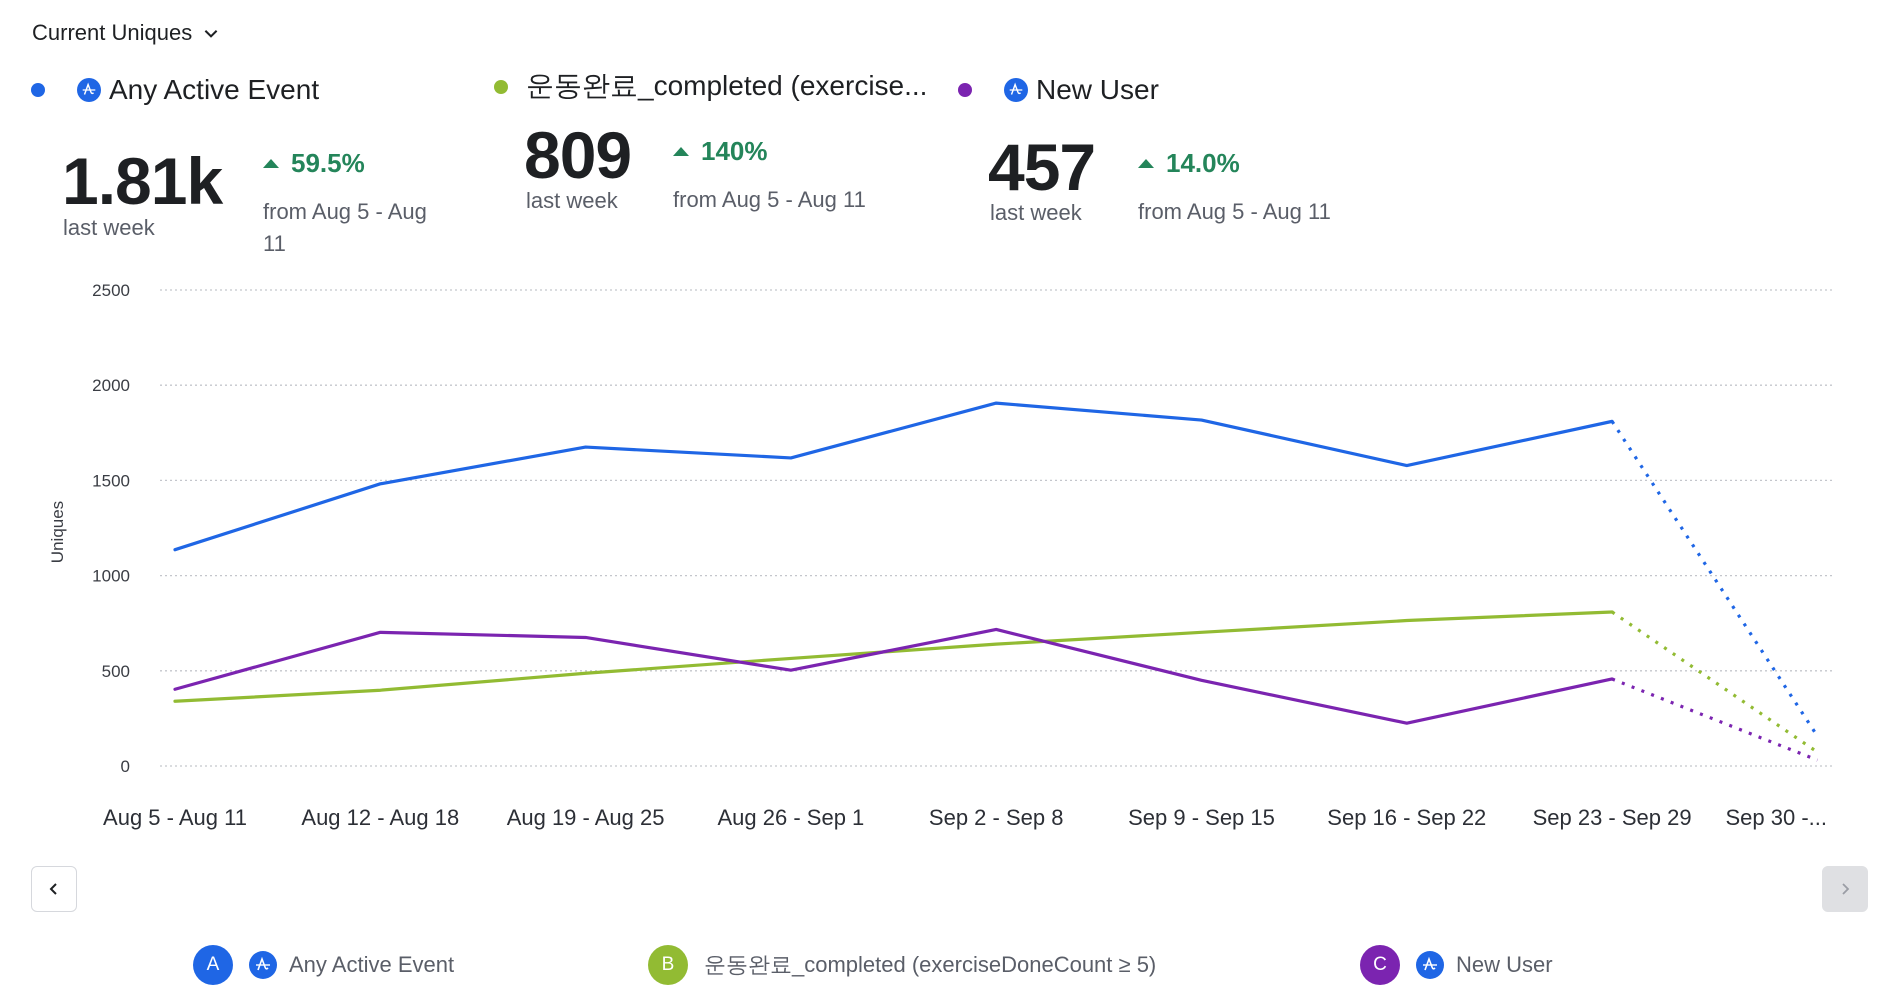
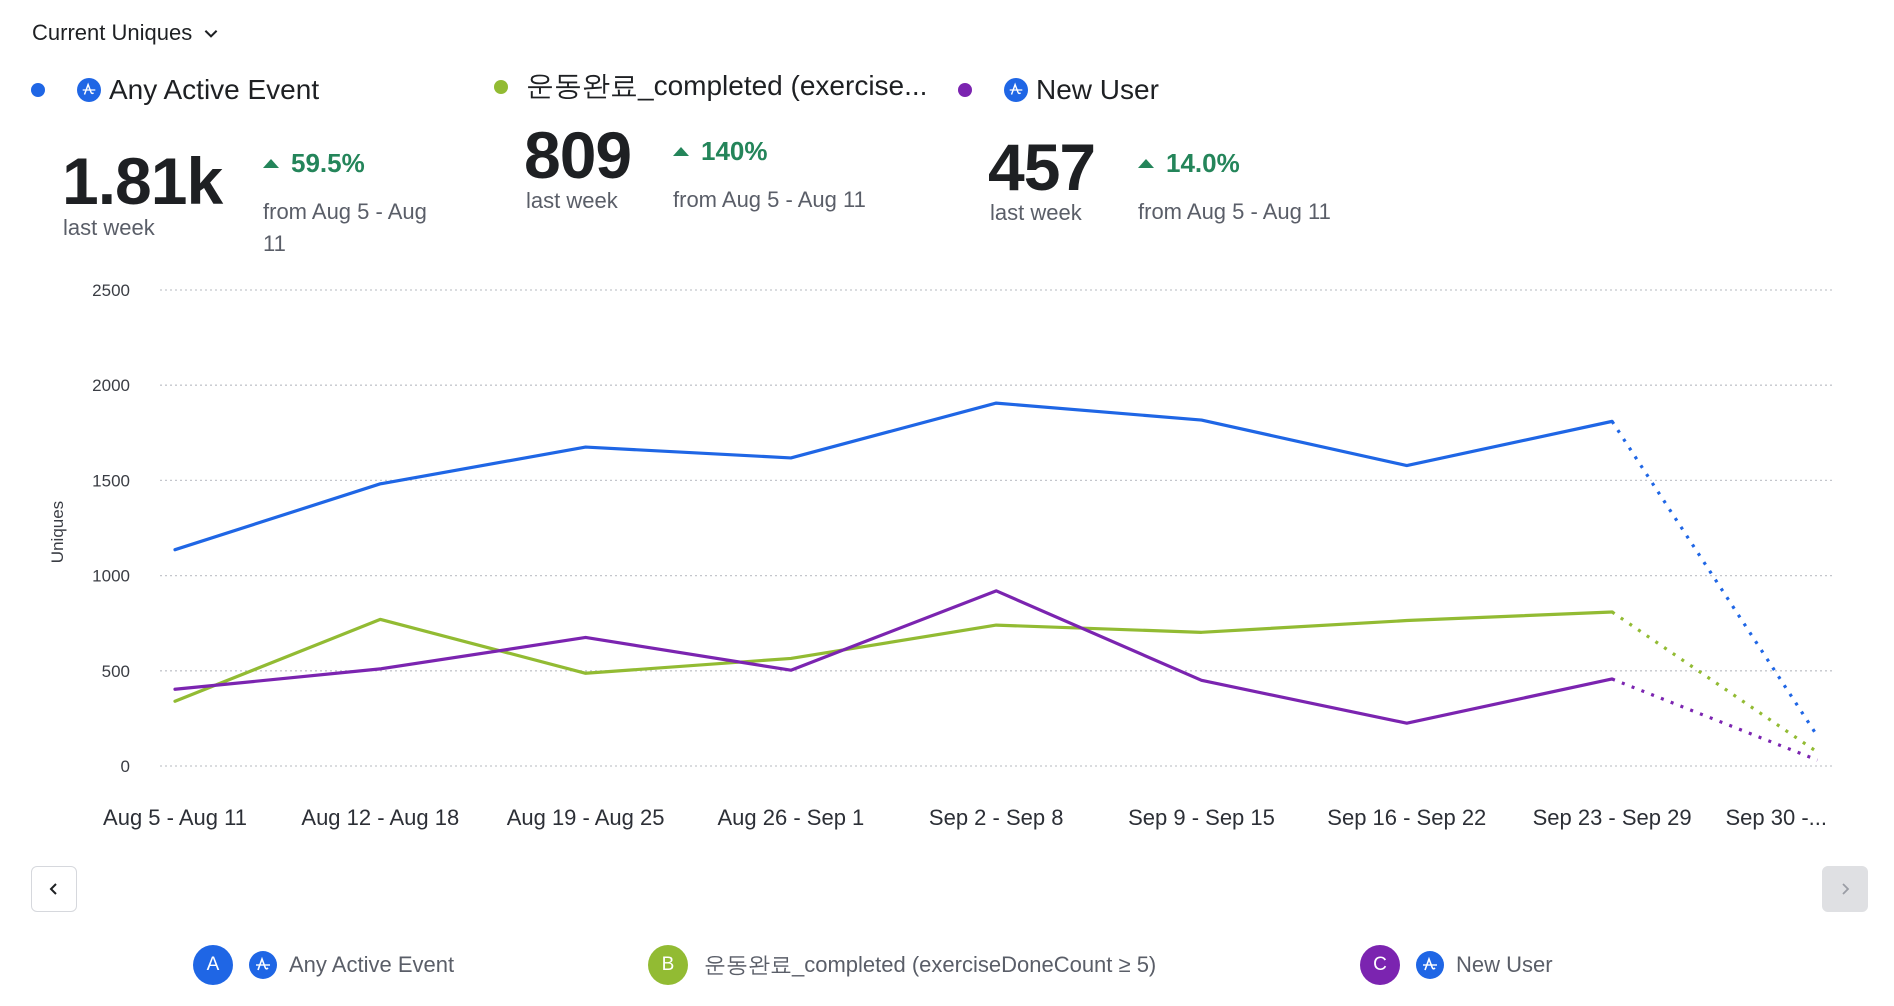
운동완료_completed (exerciseDoneCount ≥ 5)/Aug 12 - Aug 18: 400 -> 770
New User/Aug 12 - Aug 18: 700 -> 510
운동완료_completed (exerciseDoneCount ≥ 5)/Sep 2 - Sep 8: 640 -> 740
New User/Sep 2 - Sep 8: 720 -> 920
